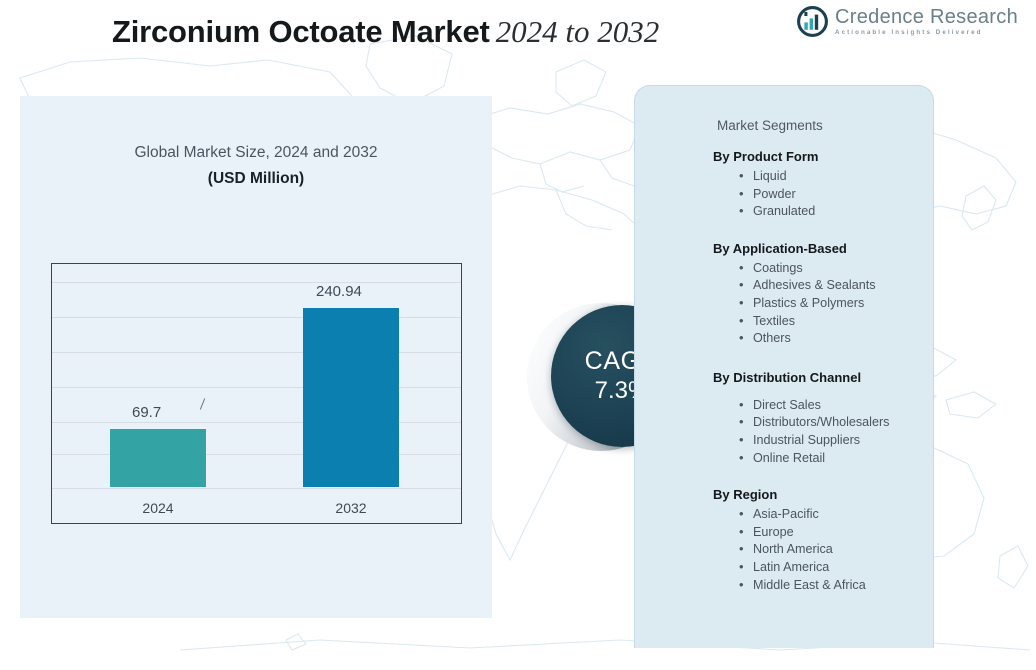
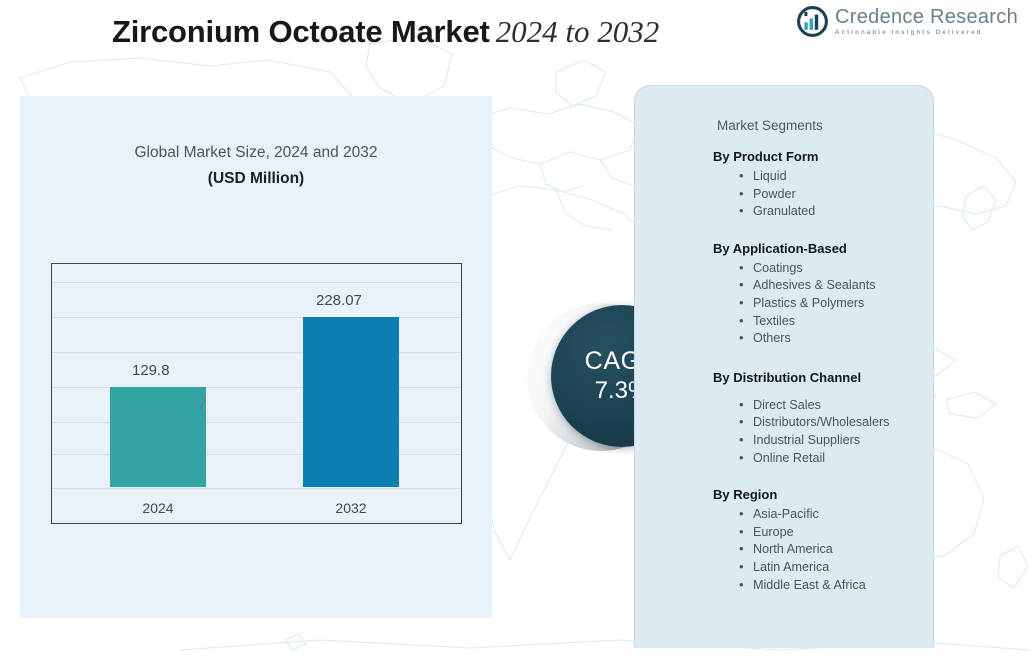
2024: 69.7 -> 129.8
2032: 240.94 -> 228.07
